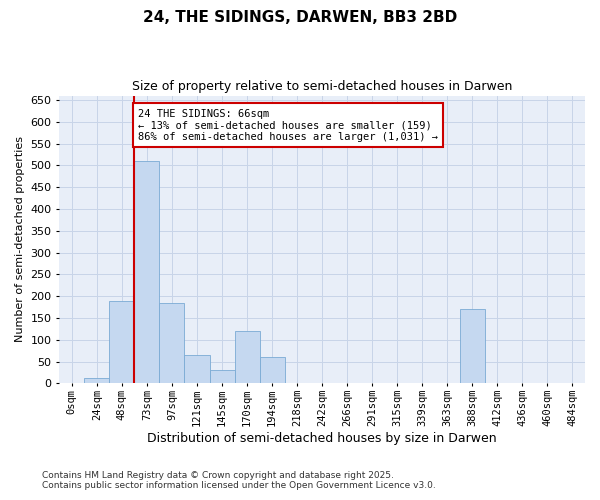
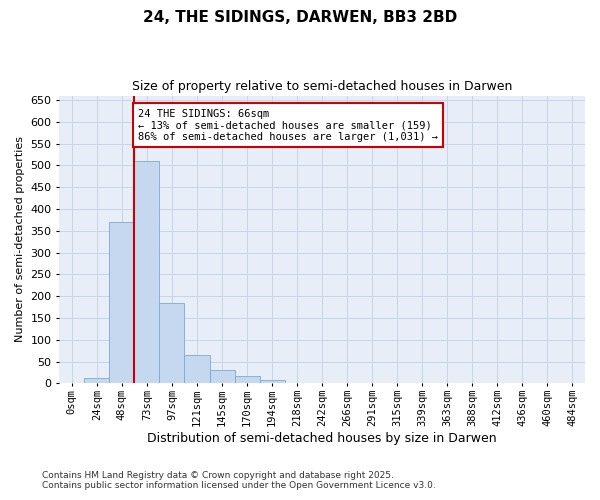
48sqm: 190 -> 370
170sqm: 120 -> 17
194sqm: 60 -> 7
388sqm: 170 -> 2
